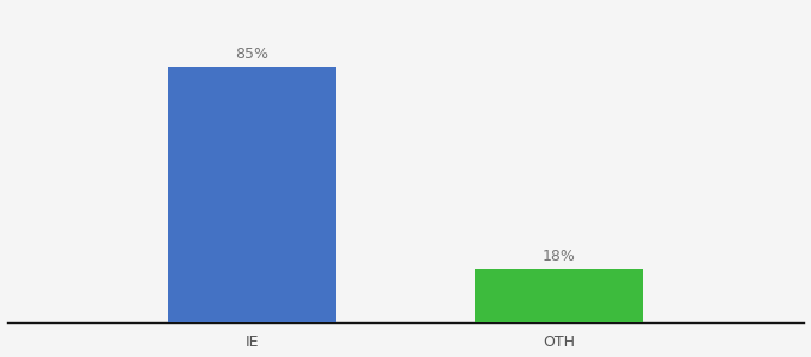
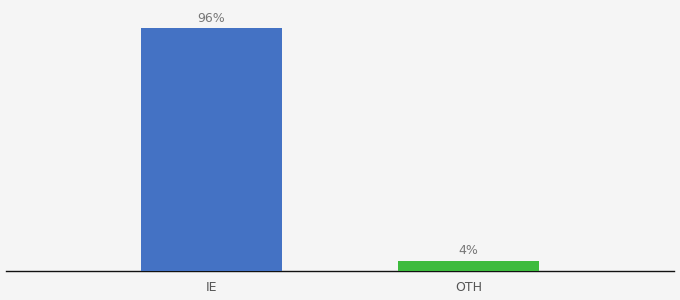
IE: 85% -> 96%
OTH: 18% -> 4%
